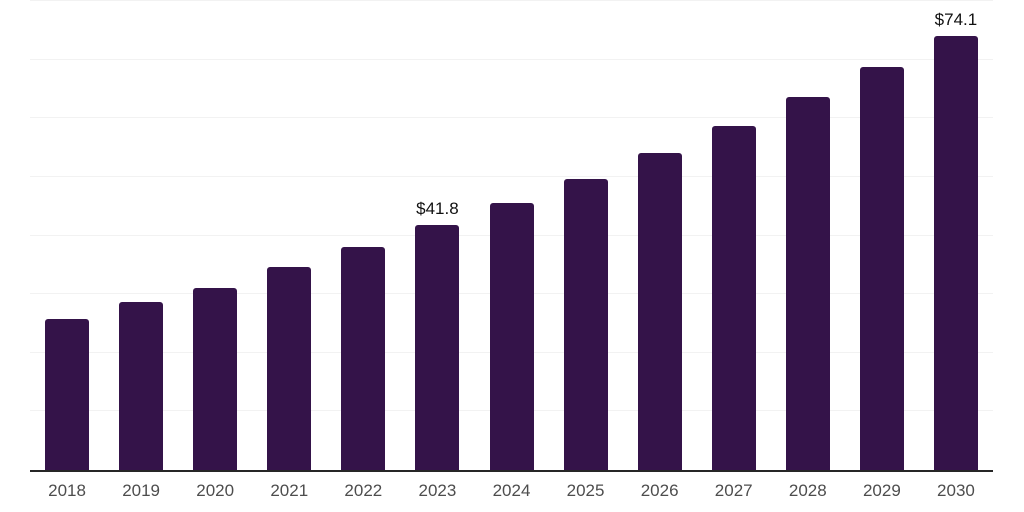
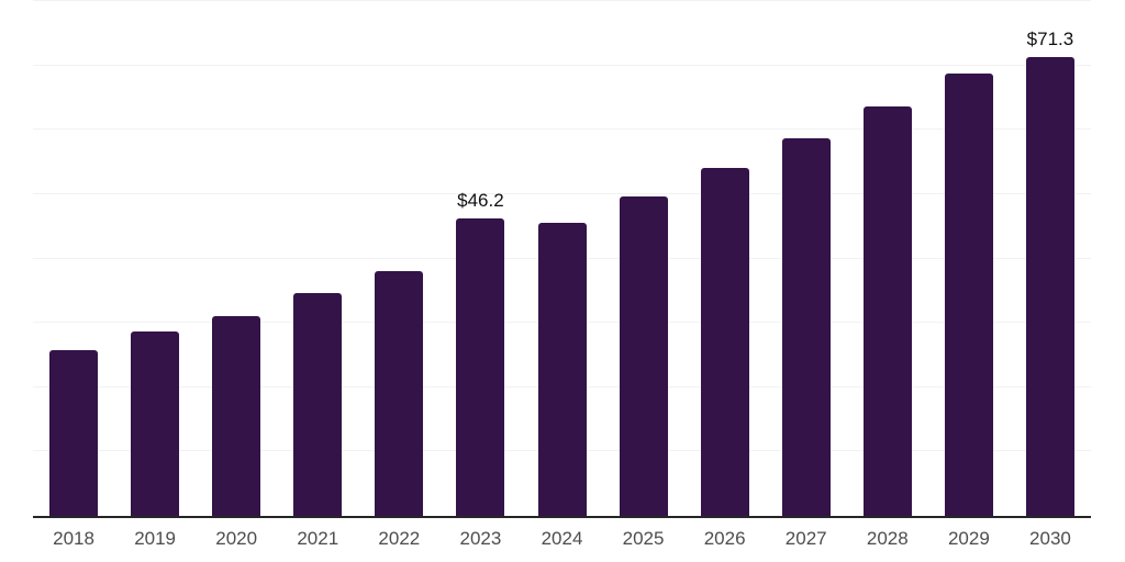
2023: $41.8 -> $46.2
2030: $74.1 -> $71.3
